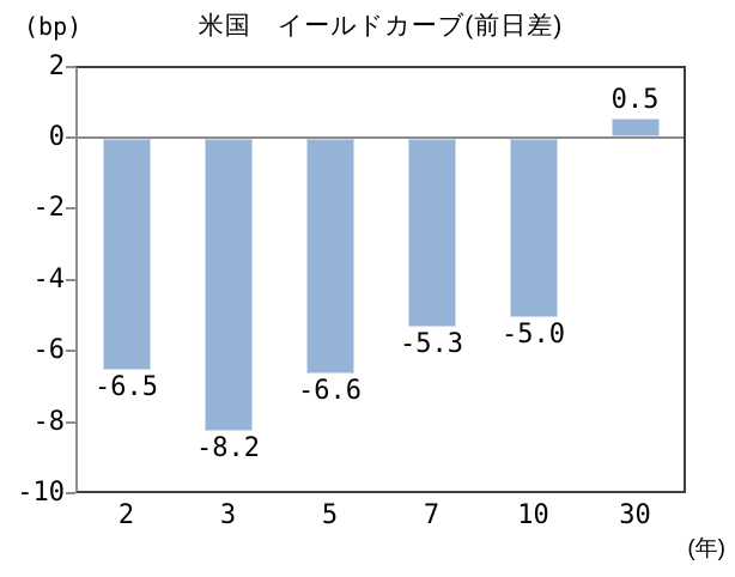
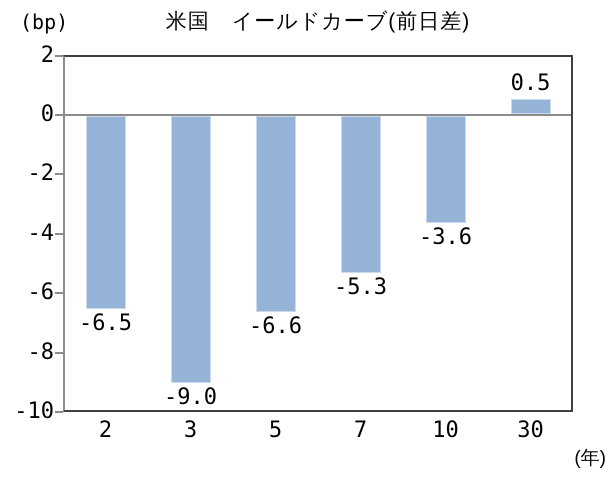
3: -8.2 -> -9.0
10: -5.0 -> -3.6
